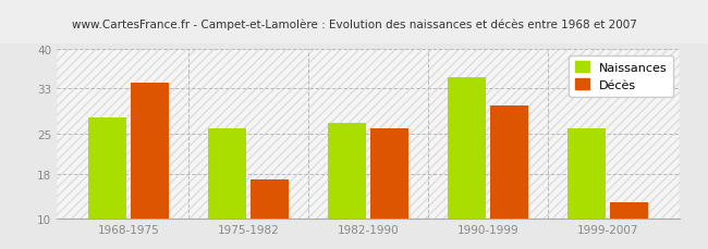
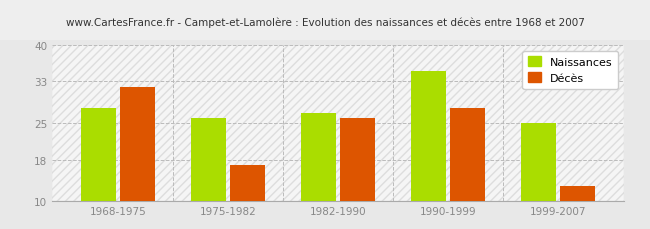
Décès/1968-1975: 34 -> 32
Décès/1990-1999: 30 -> 28
Naissances/1999-2007: 26 -> 25
